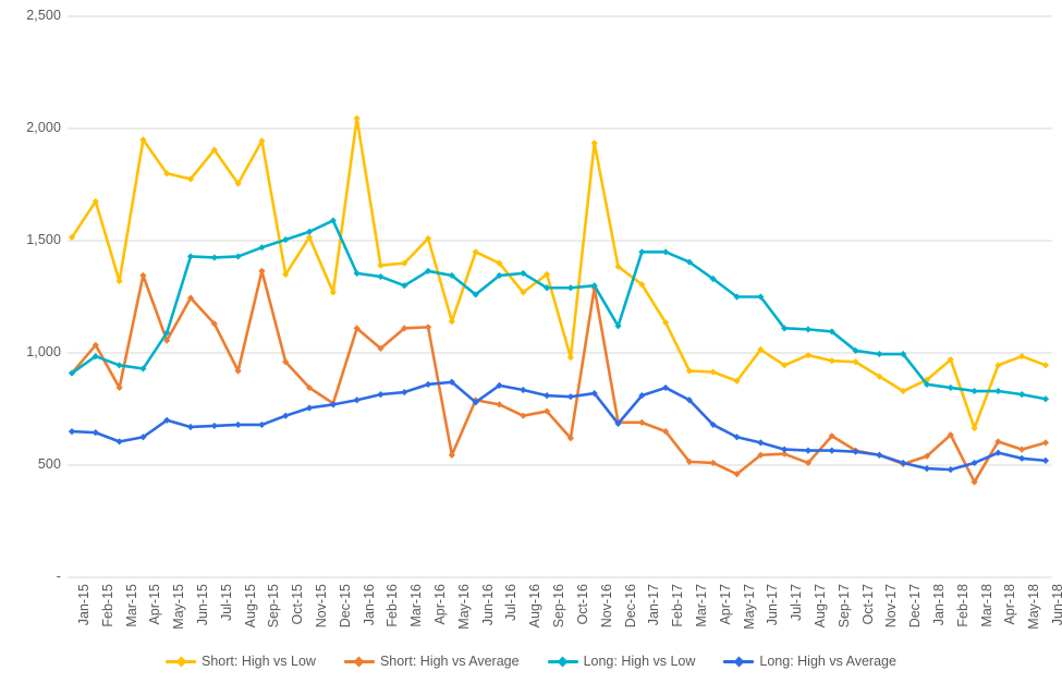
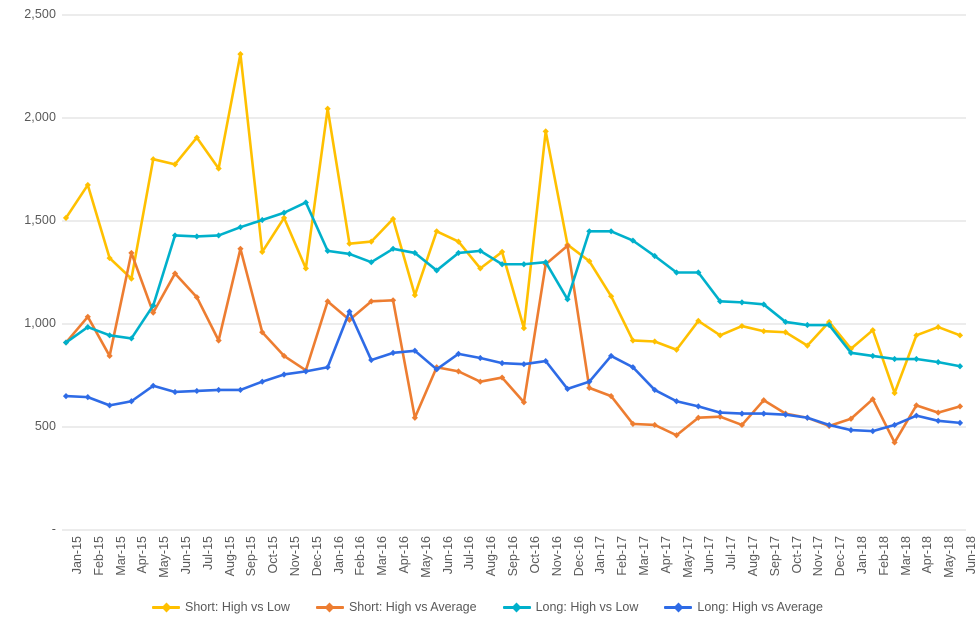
Short: High vs Low/Apr-15: 1950 -> 1220
Short: High vs Low/Sep-15: 1940 -> 2310
Long: High vs Average/Feb-16: 820 -> 1060
Short: High vs Average/Dec-16: 690 -> 1380
Long: High vs Average/Jan-17: 810 -> 720
Short: High vs Low/Dec-17: 830 -> 1010
